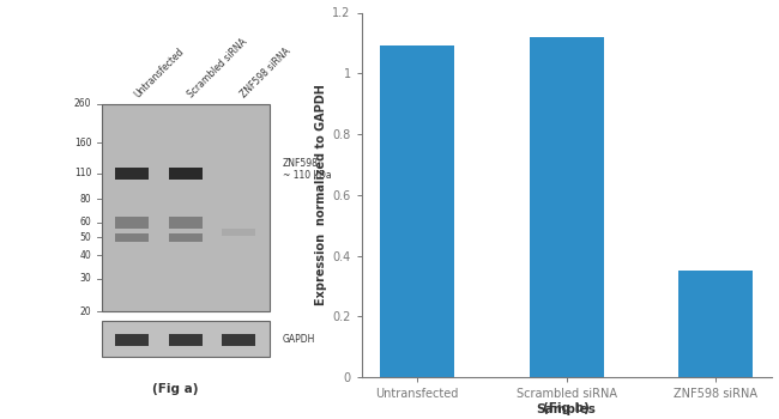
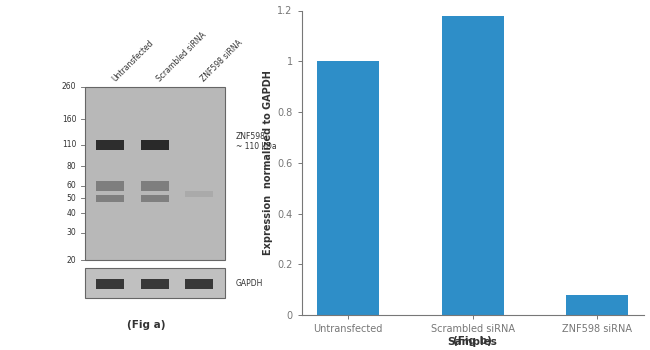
Untransfected: 1.09 -> 1.00
Scrambled siRNA: 1.12 -> 1.18
ZNF598 siRNA: 0.35 -> 0.08
